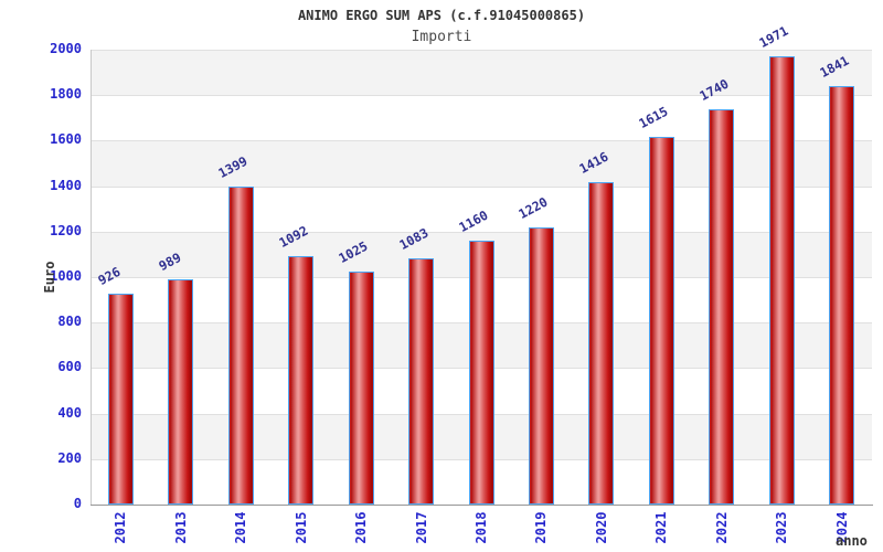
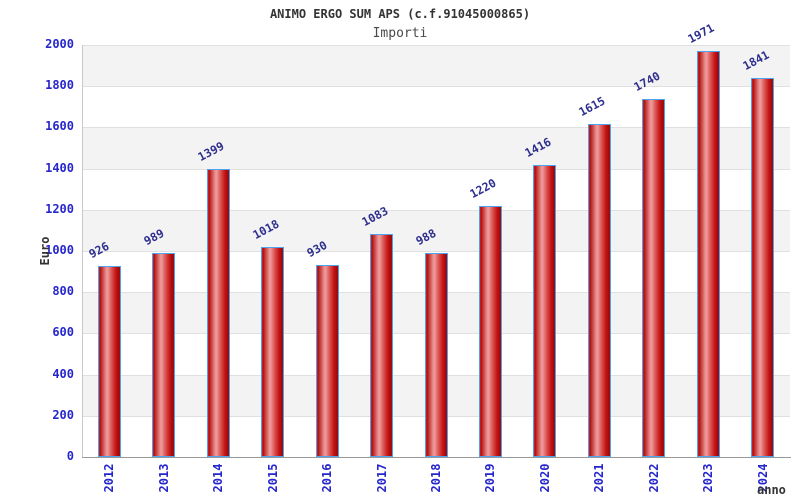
2015: 1092 -> 1018
2016: 1025 -> 930
2018: 1160 -> 988
